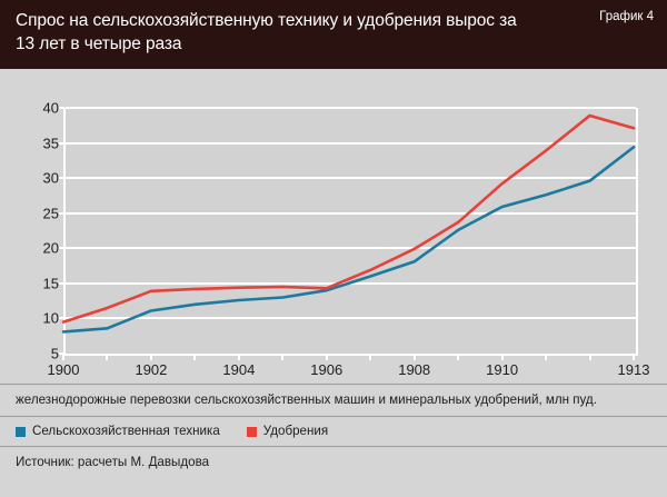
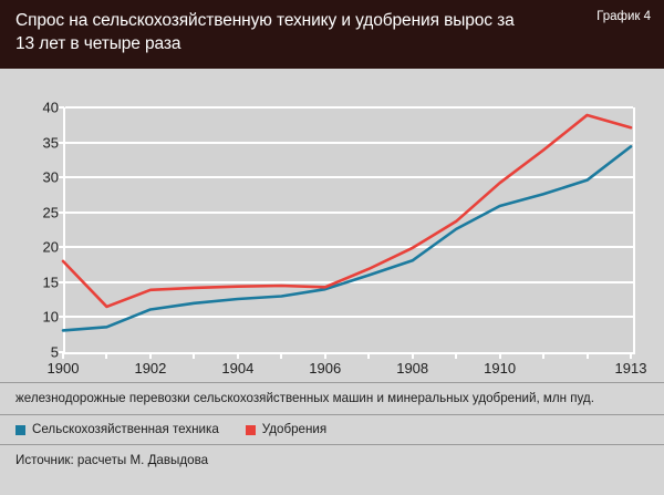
Удобрения/1900: 10 -> 18
